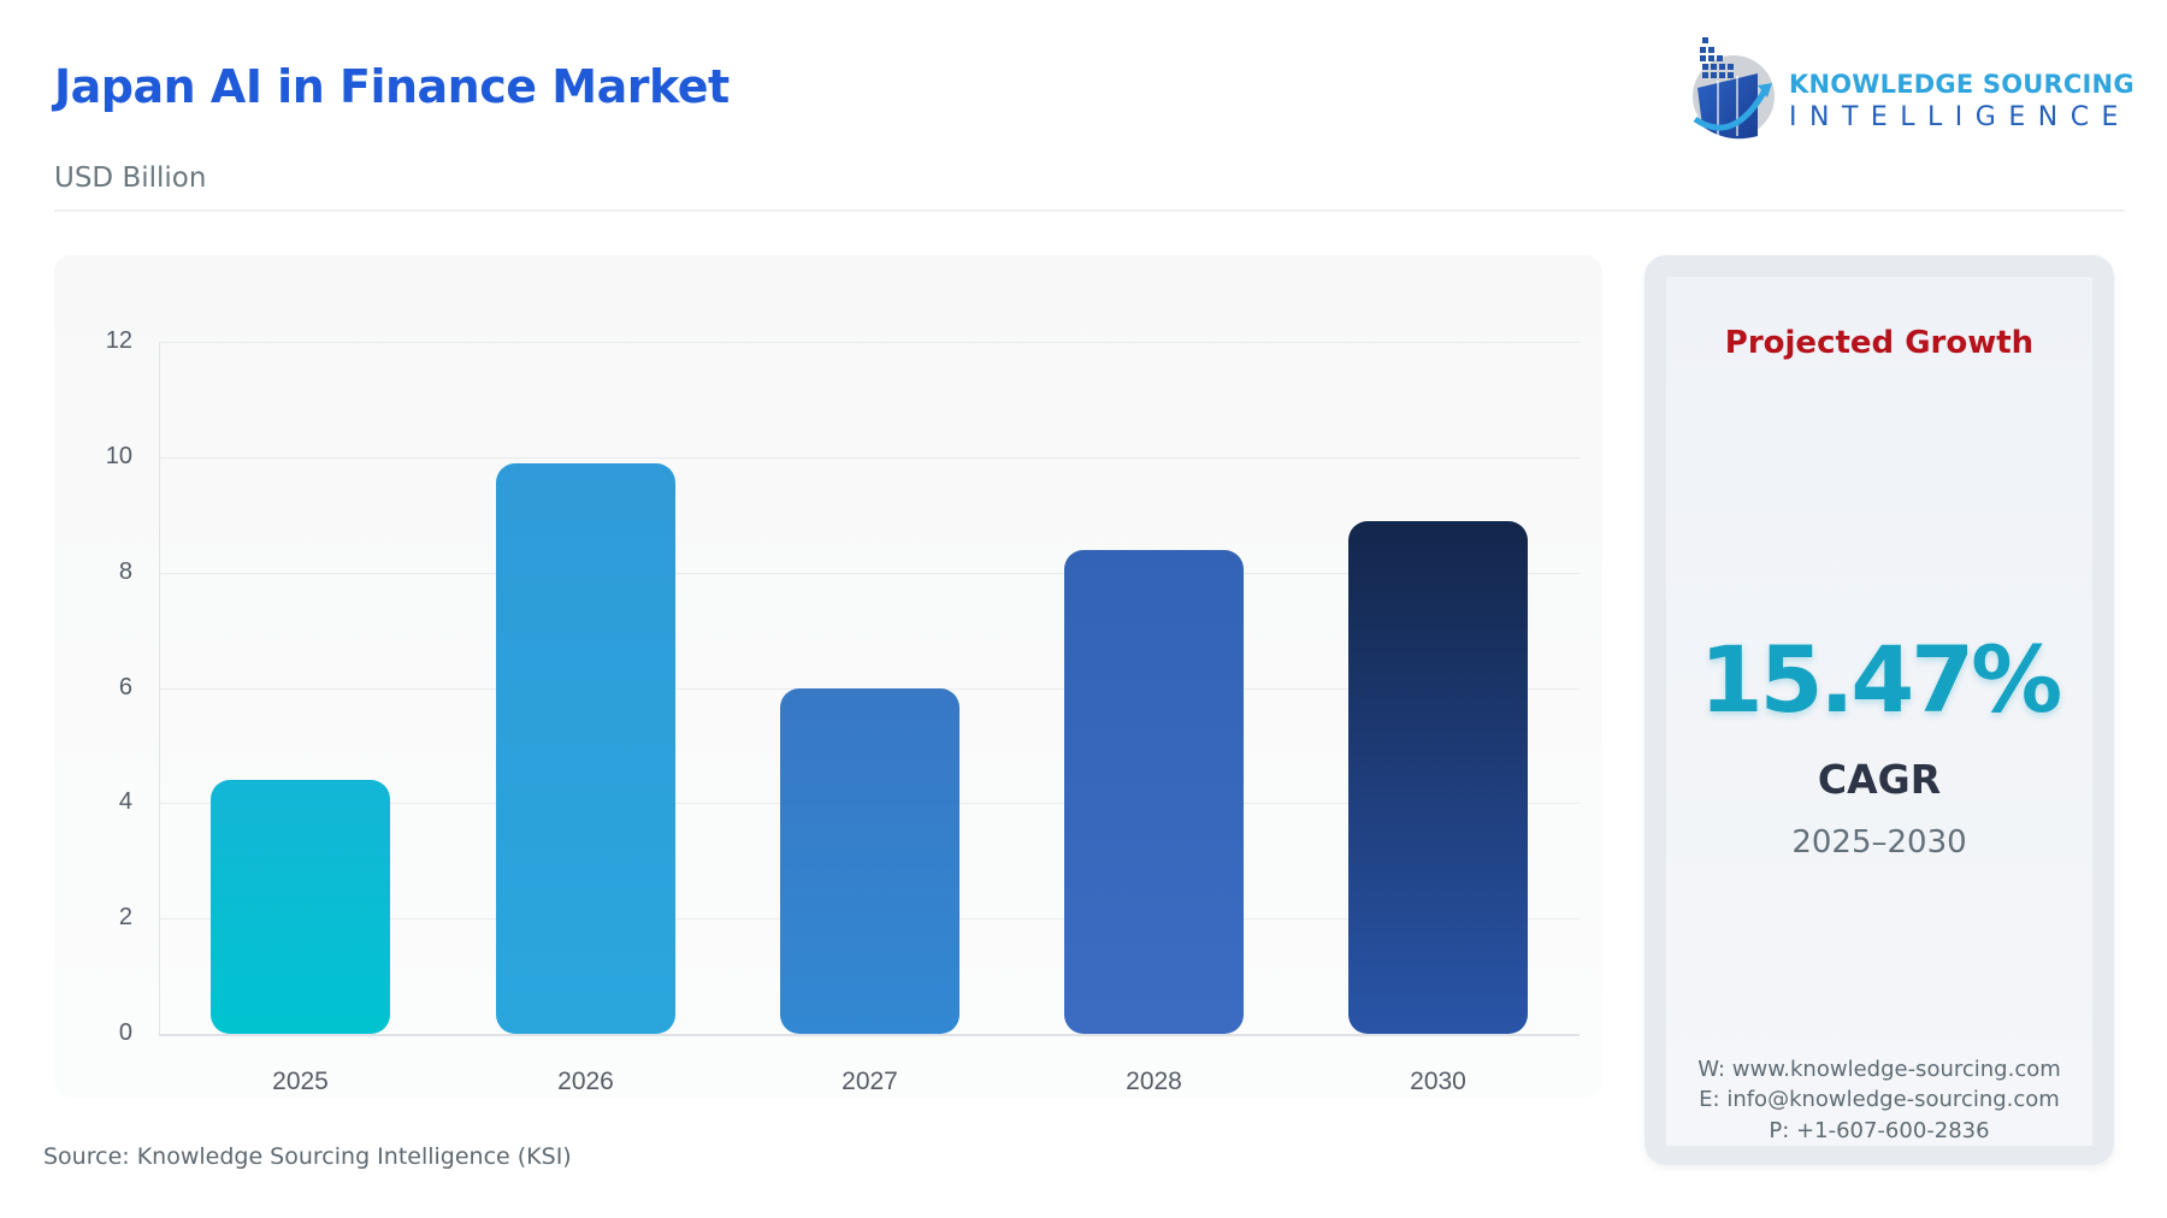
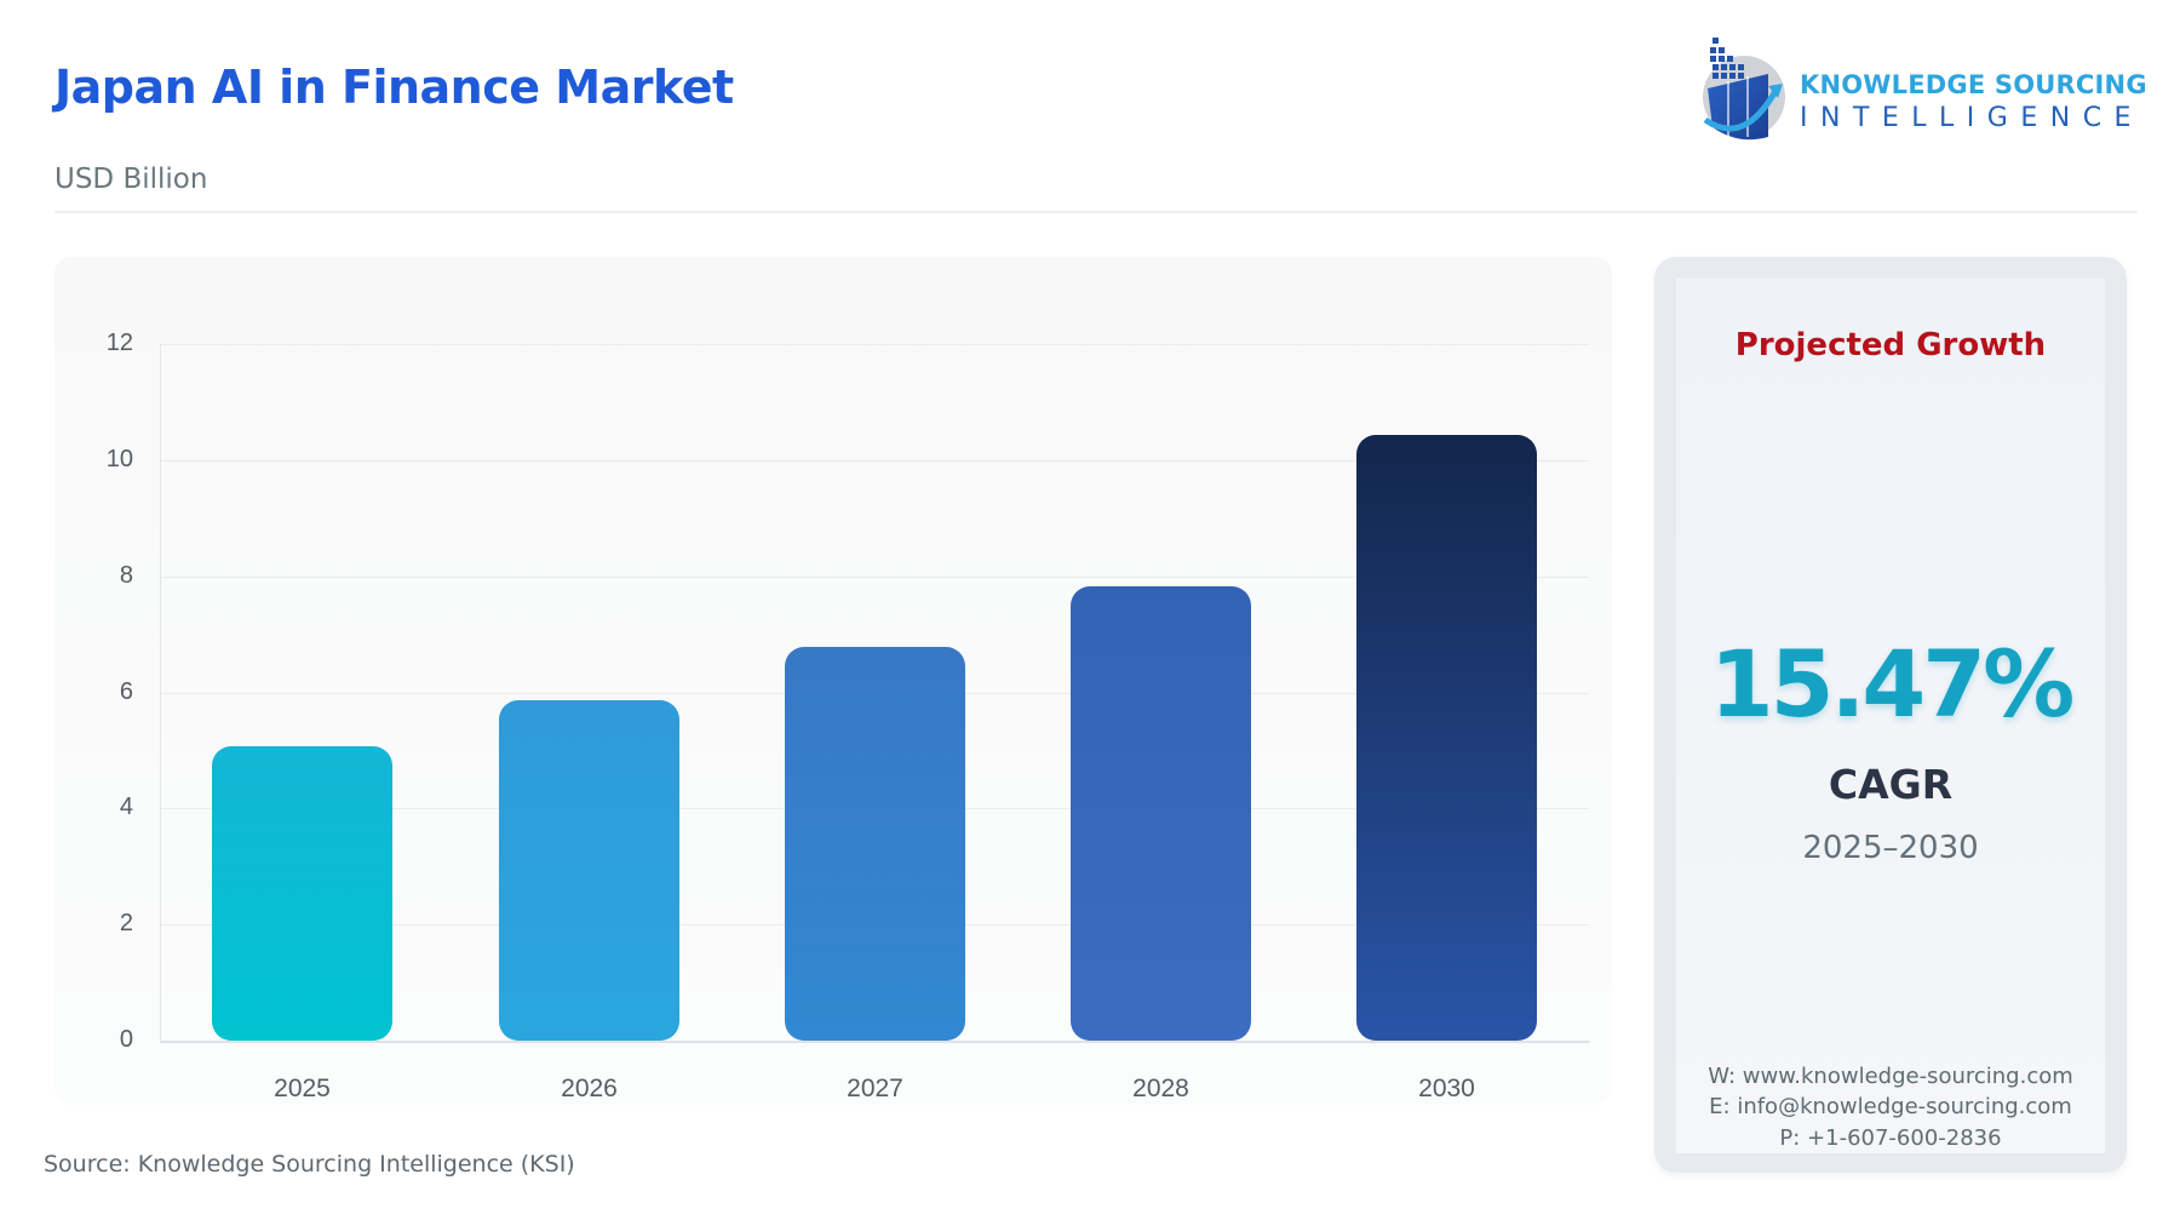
2025: 4.4 -> 5.1
2026: 9.9 -> 5.9
2027: 6.0 -> 6.8
2028: 8.4 -> 7.8
2030: 8.9 -> 10.4
